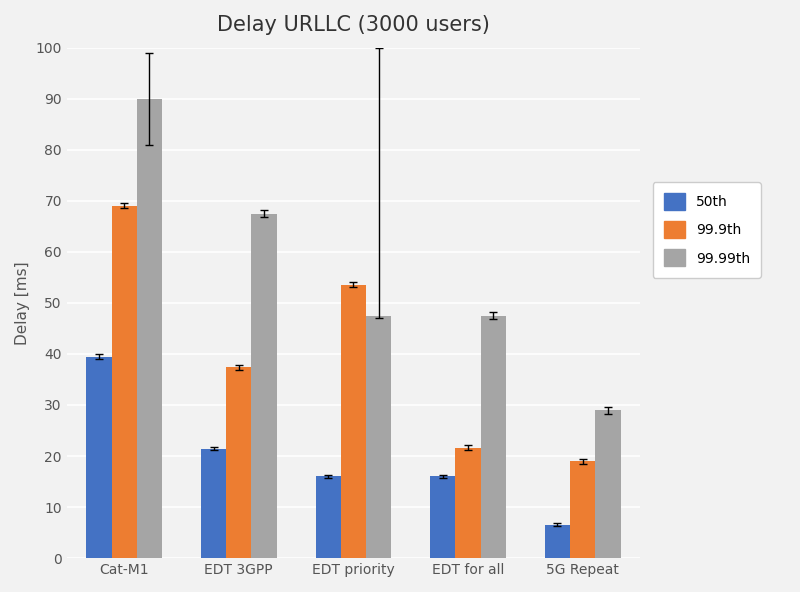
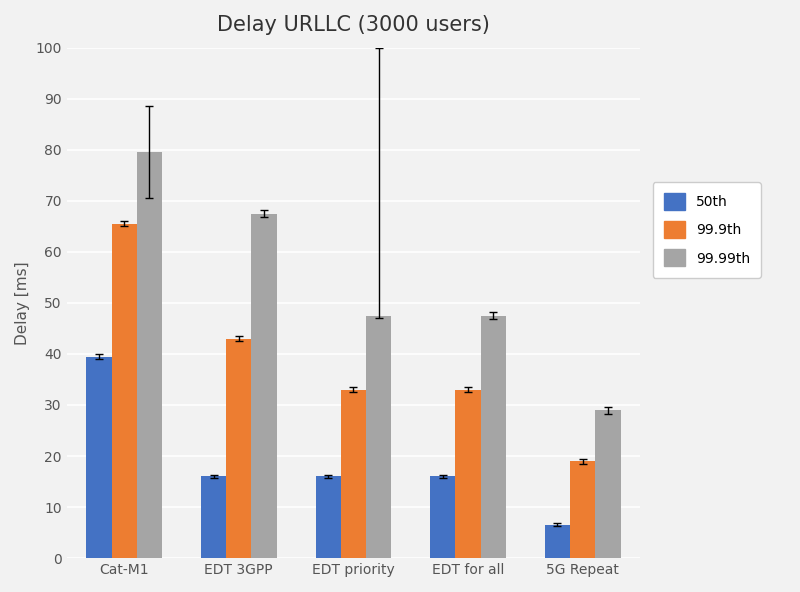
99.9th/Cat-M1: 69.0 -> 65.5
99.99th/Cat-M1: 90.0 -> 79.5
50th/EDT 3GPP: 21.4 -> 16.0
99.9th/EDT 3GPP: 37.4 -> 43.0
99.9th/EDT priority: 53.6 -> 33.0
99.9th/EDT for all: 21.6 -> 33.0
